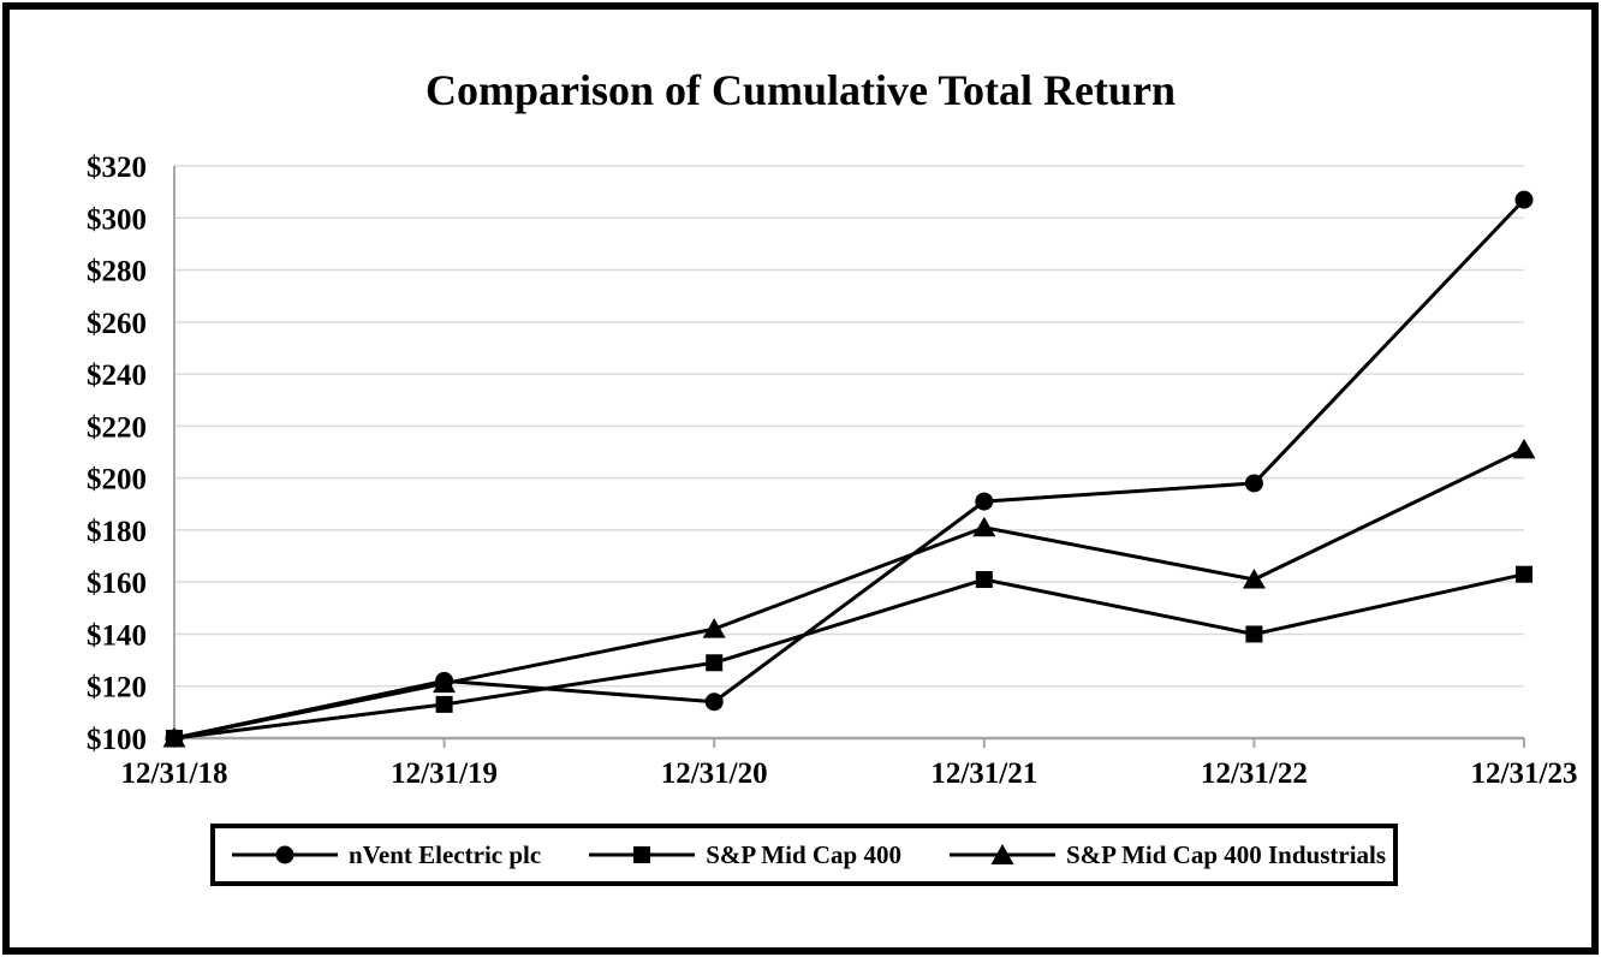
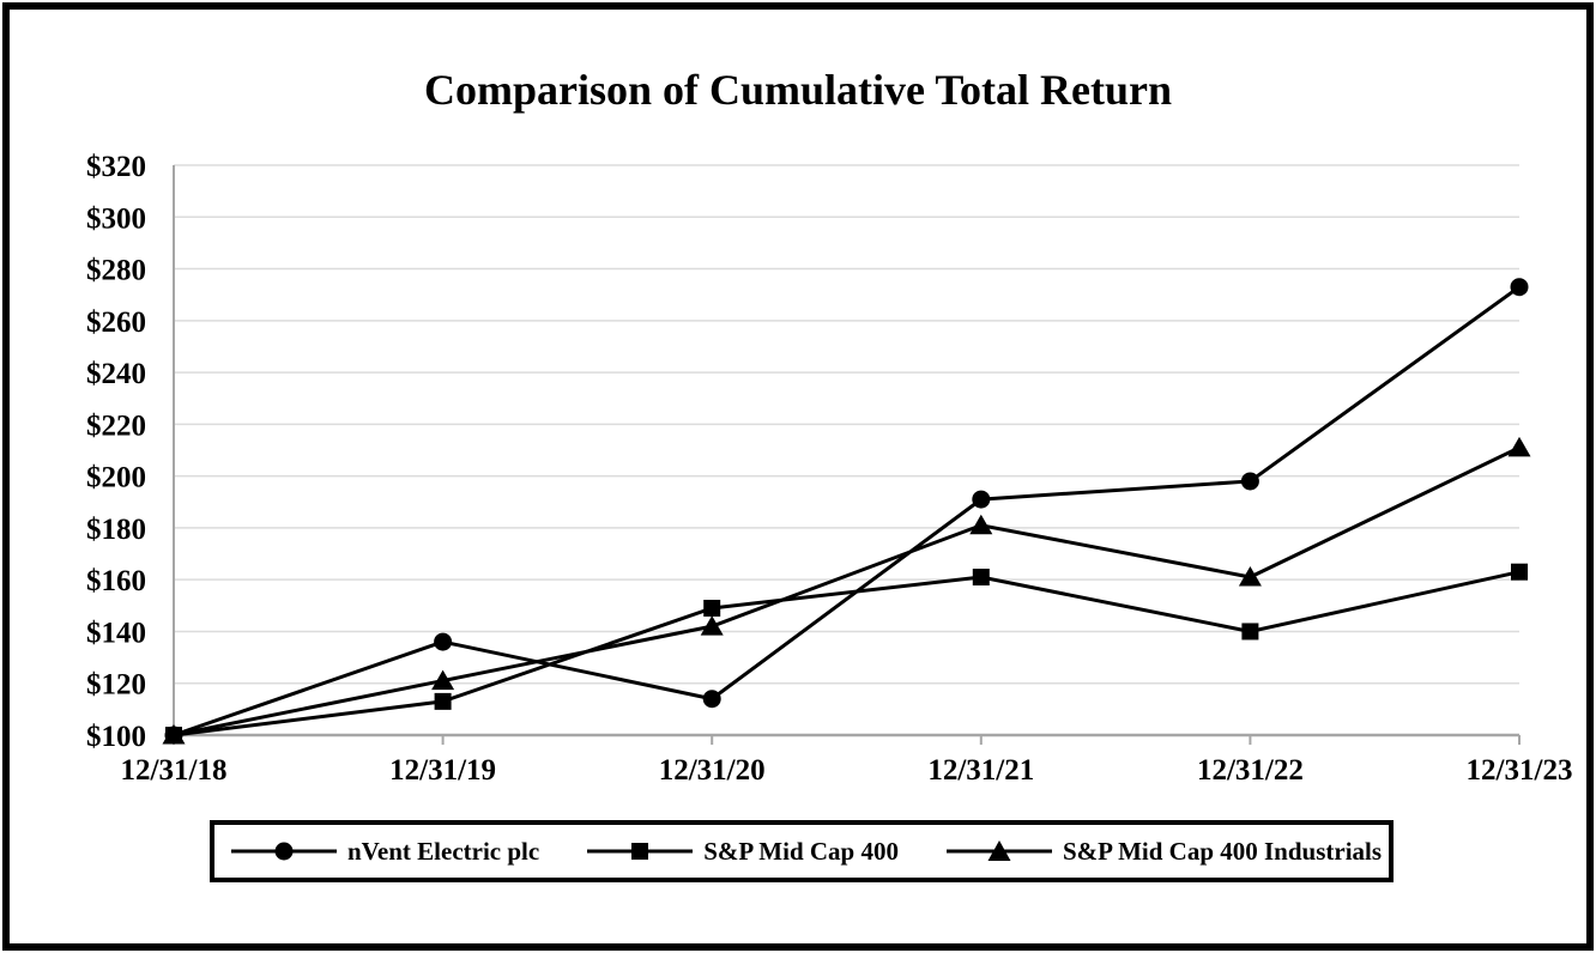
nVent Electric plc/12/31/19: $122 -> $136
S&P Mid Cap 400/12/31/20: $129 -> $149
nVent Electric plc/12/31/23: $307 -> $273
